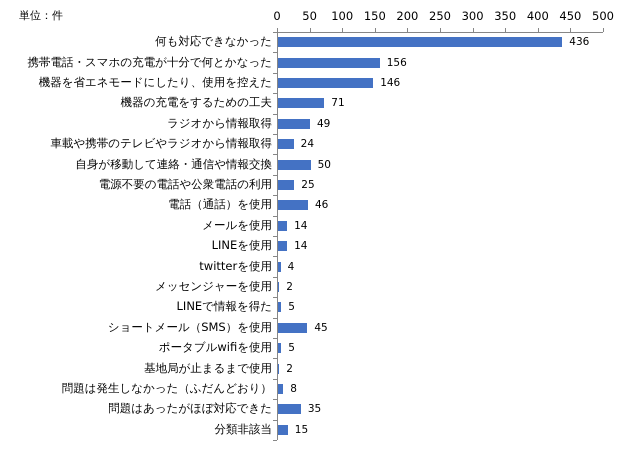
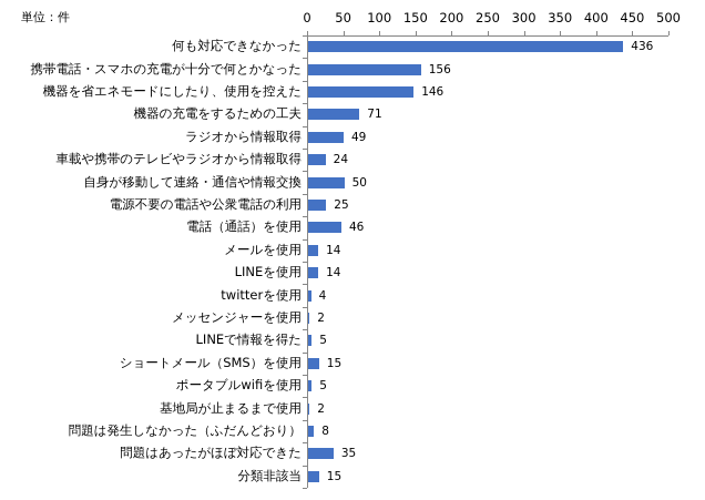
ショートメール（SMS）を使用: 45 -> 15
